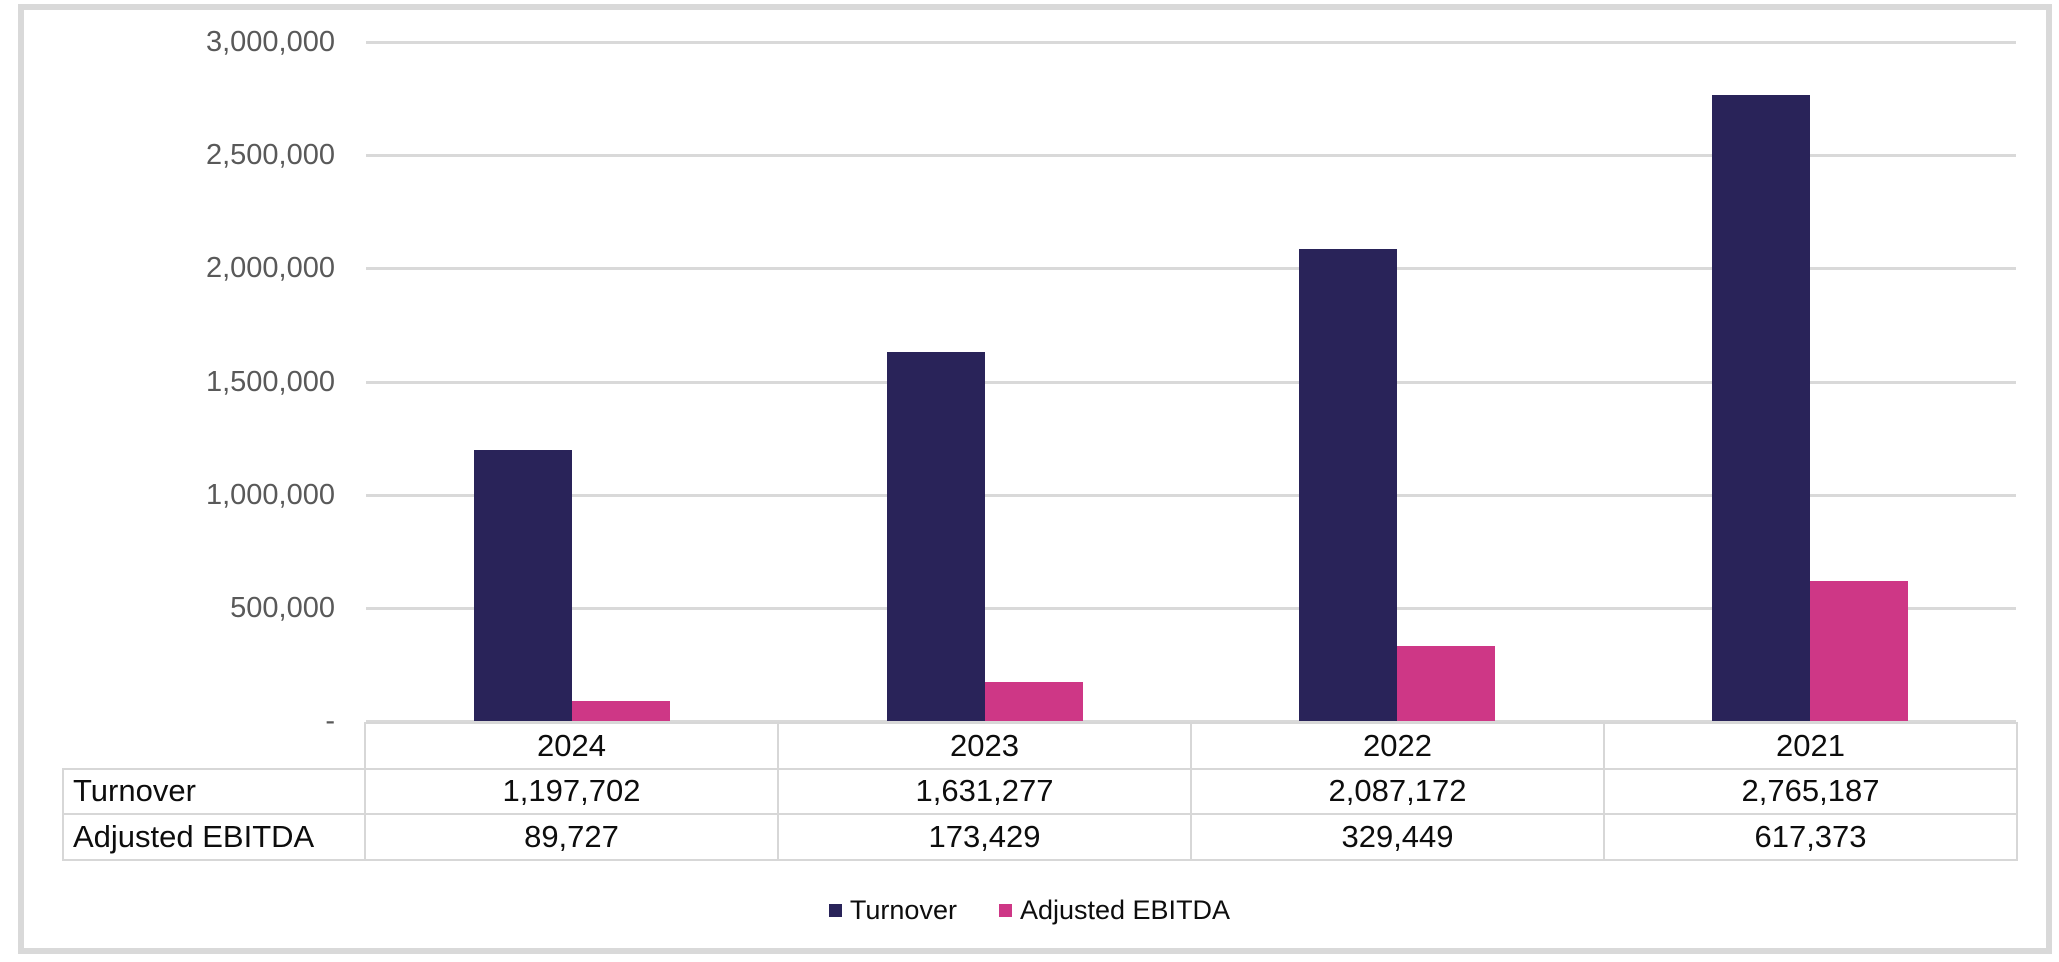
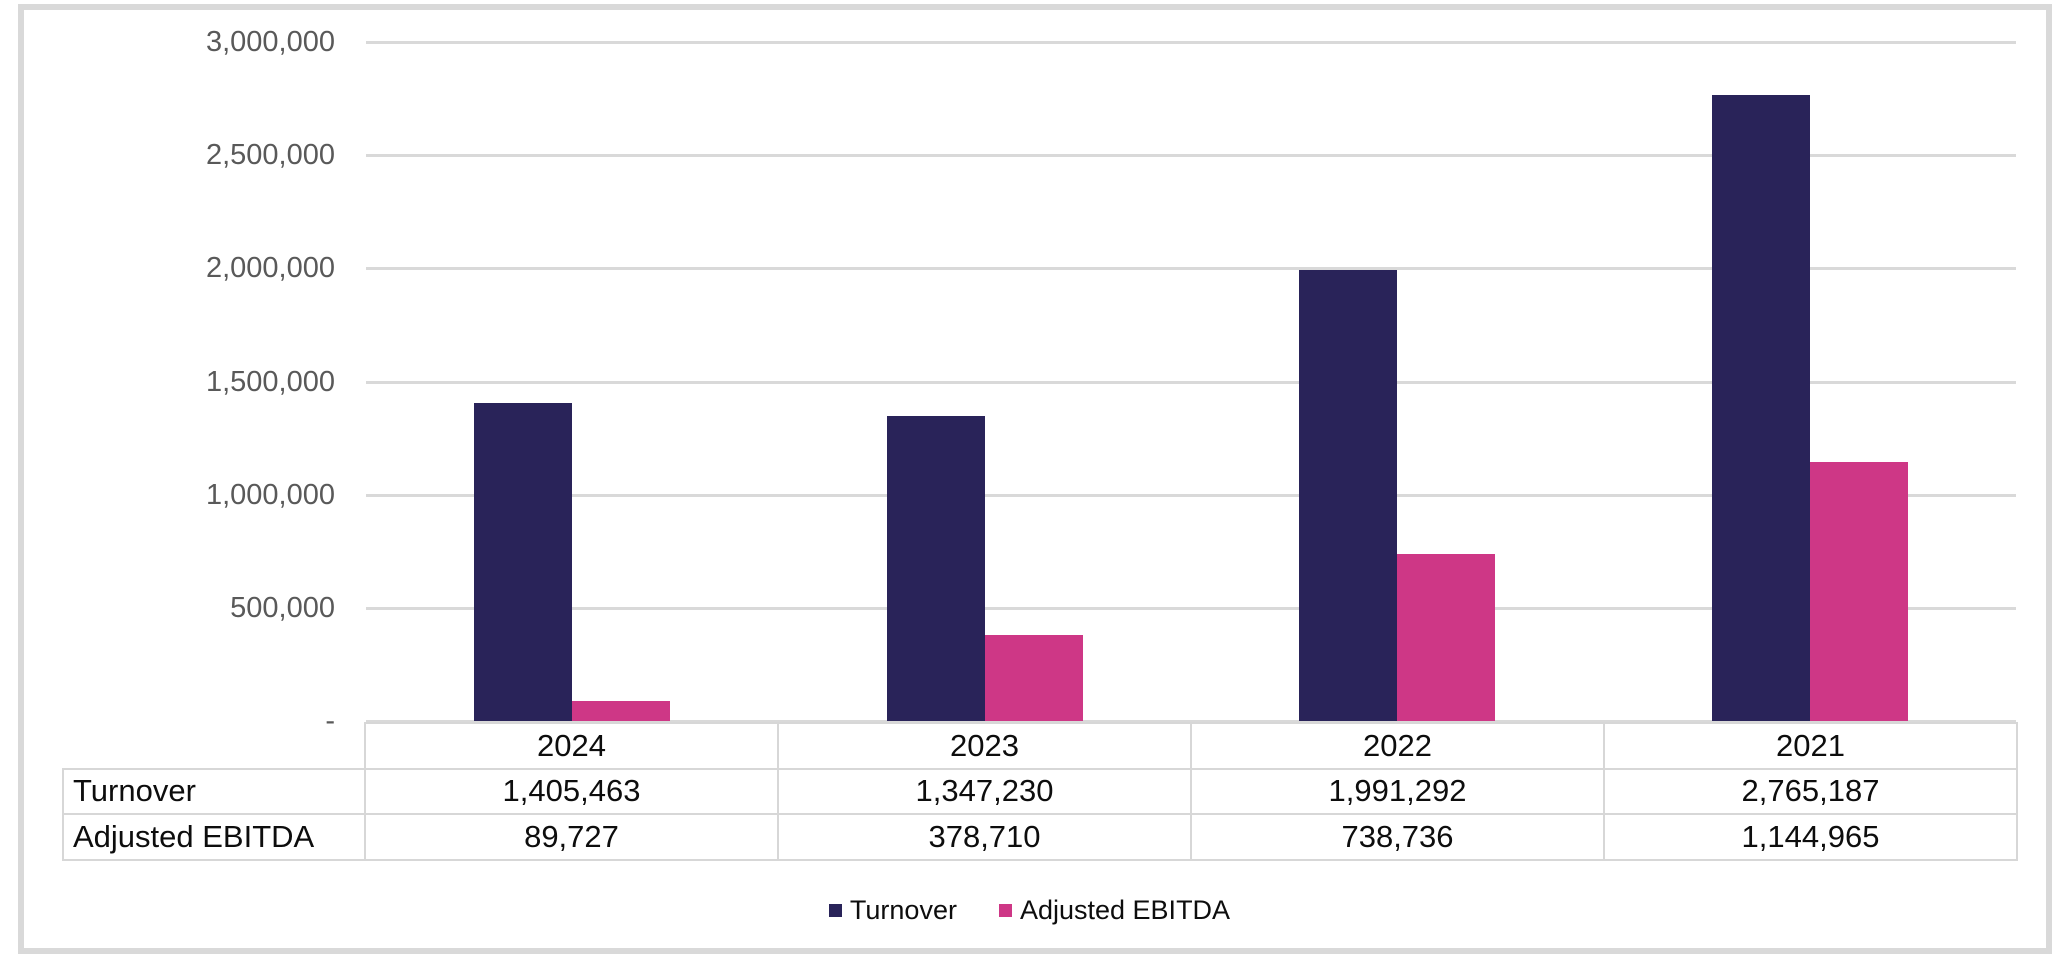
Turnover/2024: 1,197,702 -> 1,405,463
Turnover/2023: 1,631,277 -> 1,347,230
Adjusted EBITDA/2023: 173,429 -> 378,710
Turnover/2022: 2,087,172 -> 1,991,292
Adjusted EBITDA/2022: 329,449 -> 738,736
Adjusted EBITDA/2021: 617,373 -> 1,144,965
